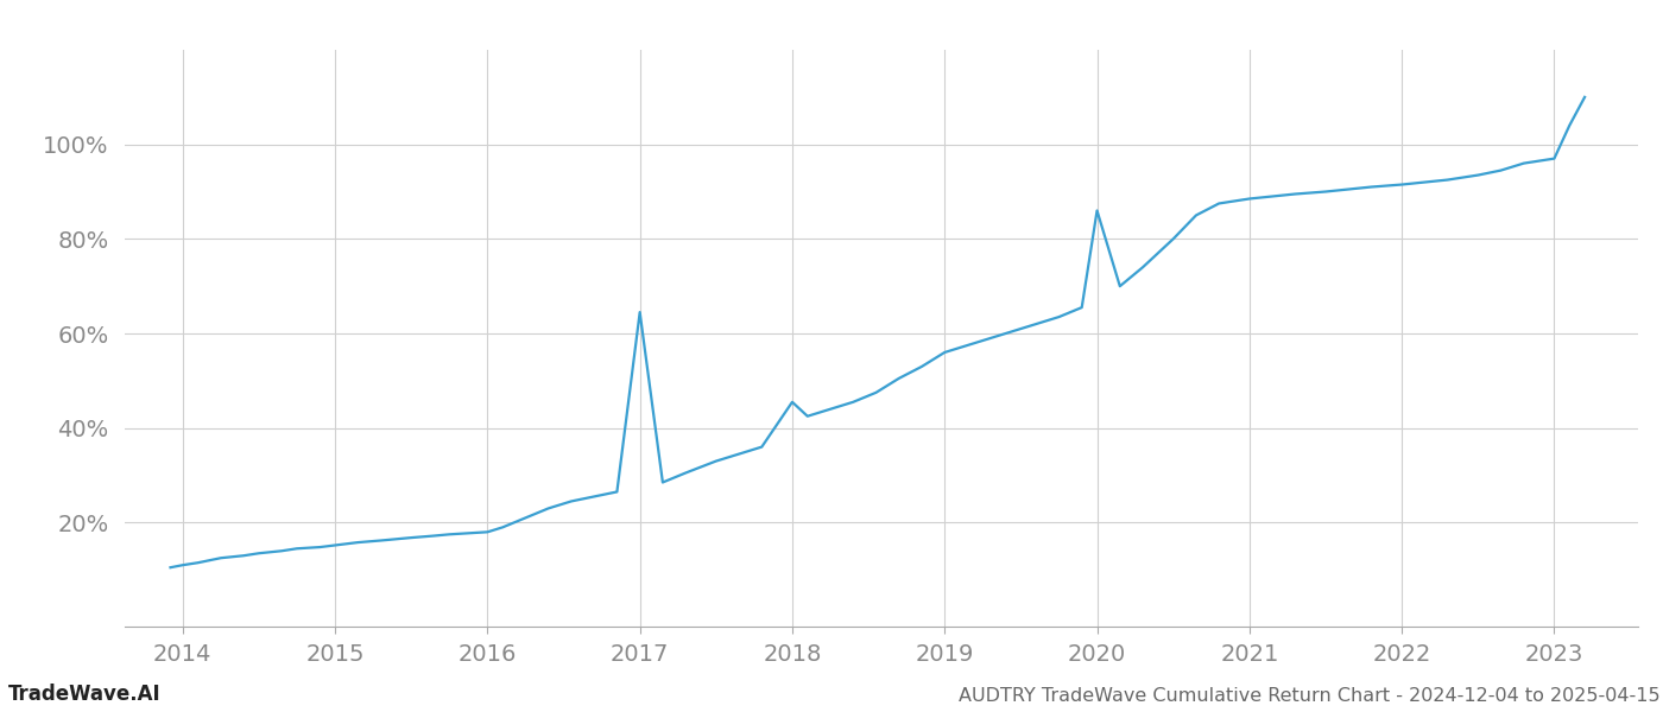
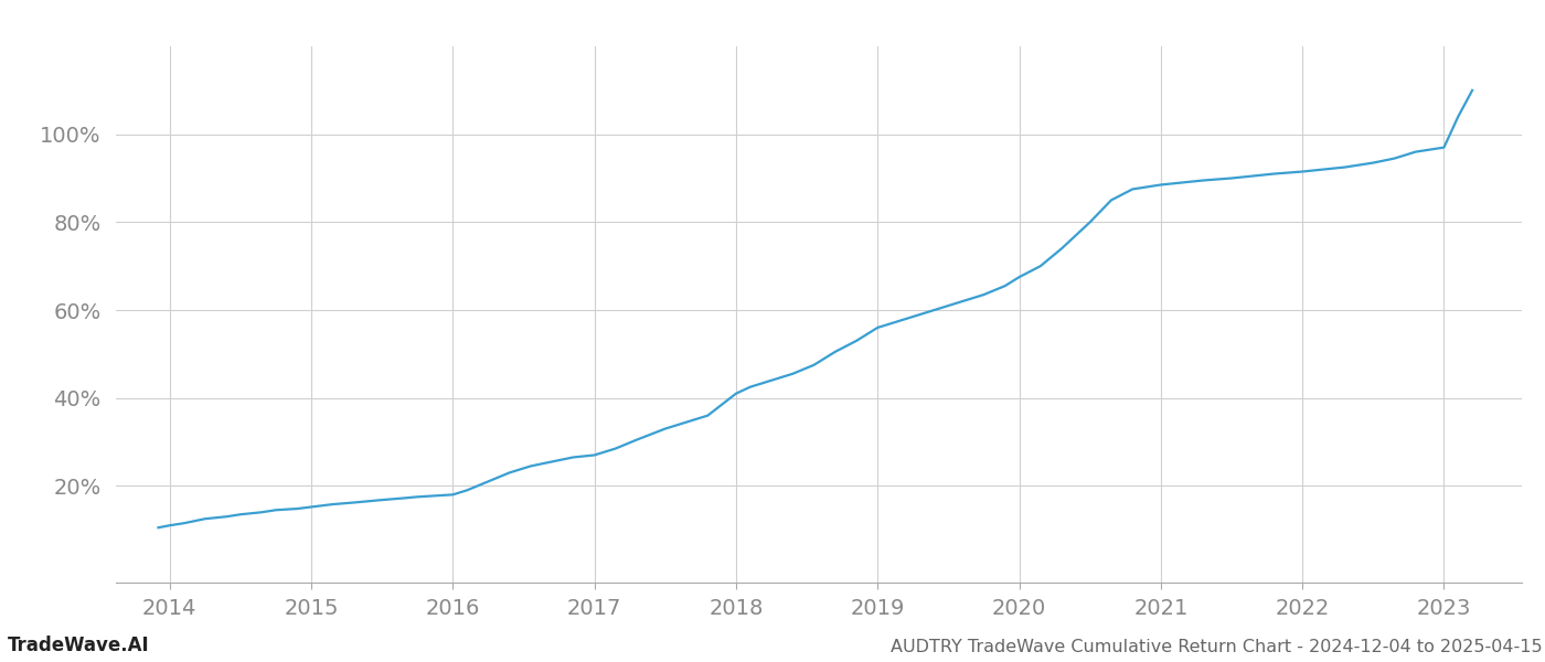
2017: 64.5% -> 27.0%
2018: 45.5% -> 41.0%
2020: 86.0% -> 67.5%
